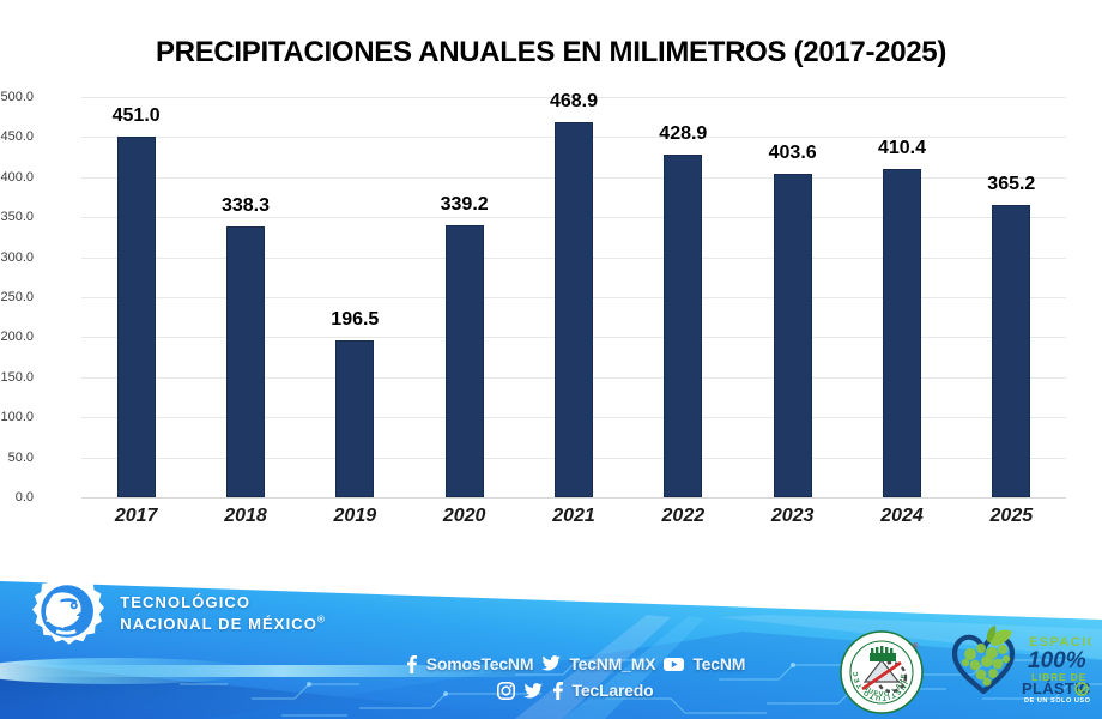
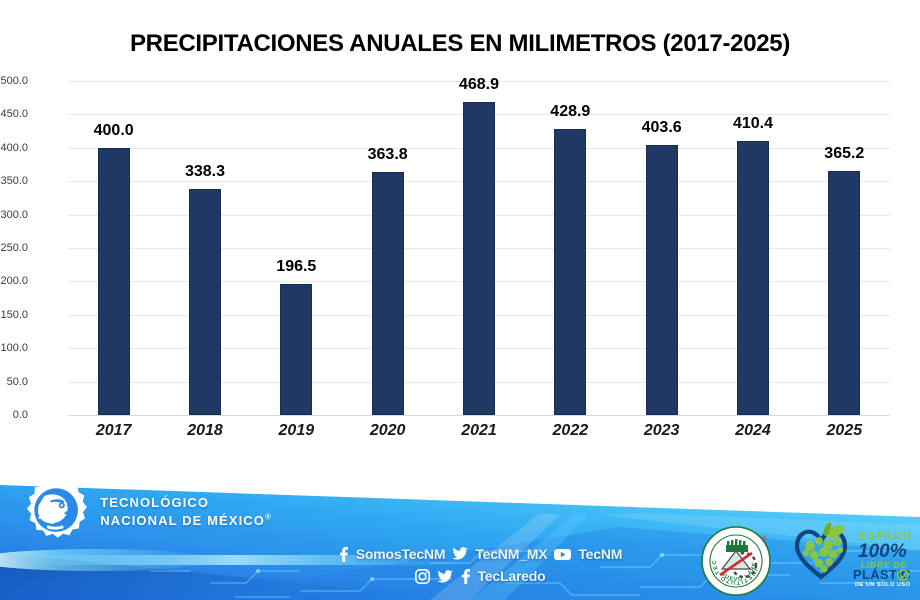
2017: 451.0 -> 400.0
2020: 339.2 -> 363.8
